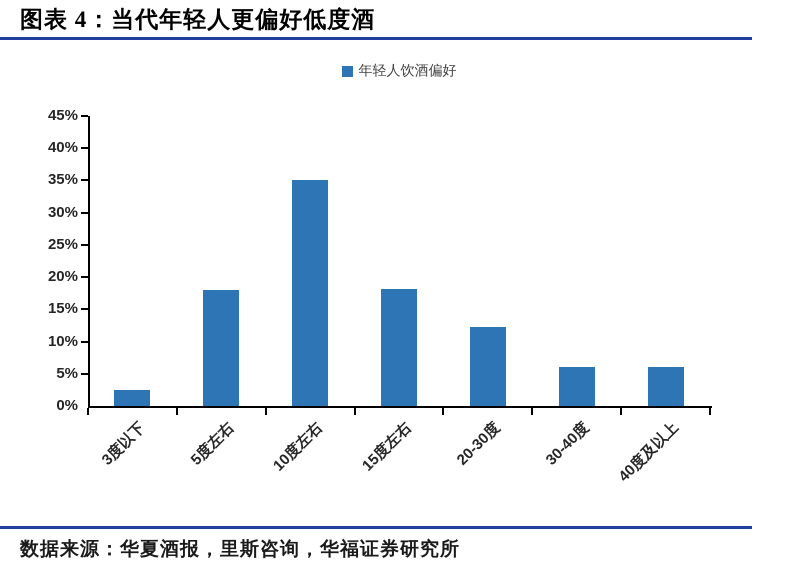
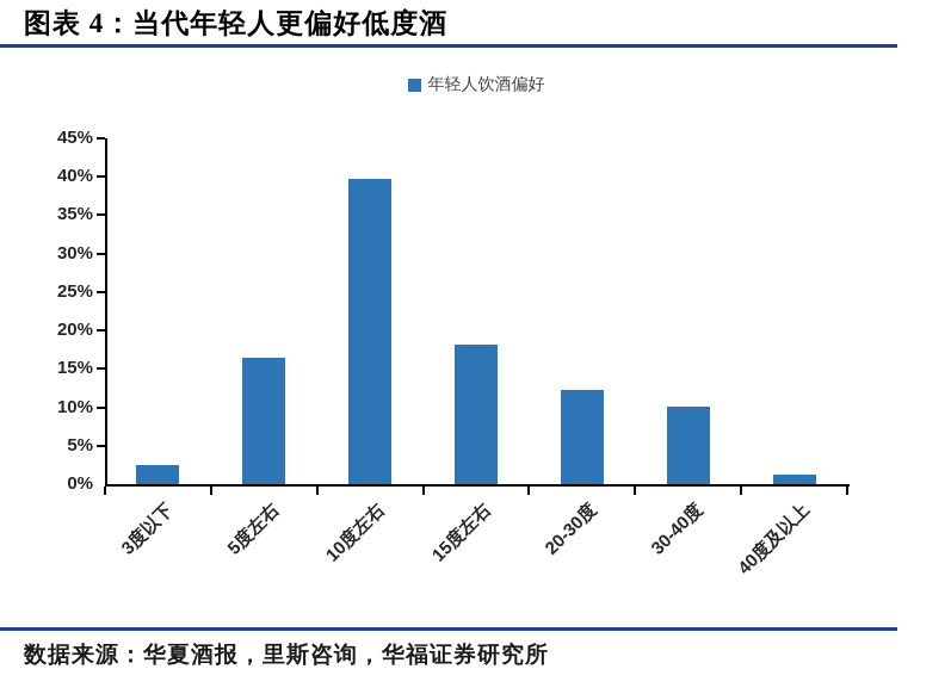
5度左右: 18% -> 16%
10度左右: 35% -> 40%
30-40度: 6% -> 10%
40度及以上: 6% -> 1%
